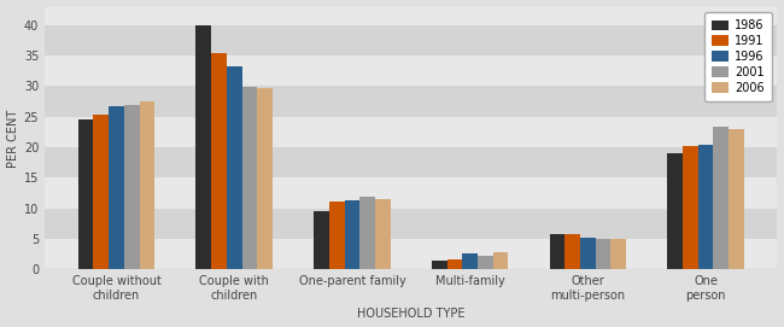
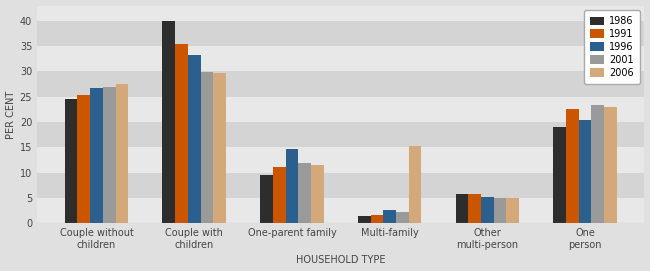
1996/One-parent family: 11.3 -> 14.6
2006/Multi-family: 2.8 -> 15.2
1991/One person: 20.2 -> 22.6
